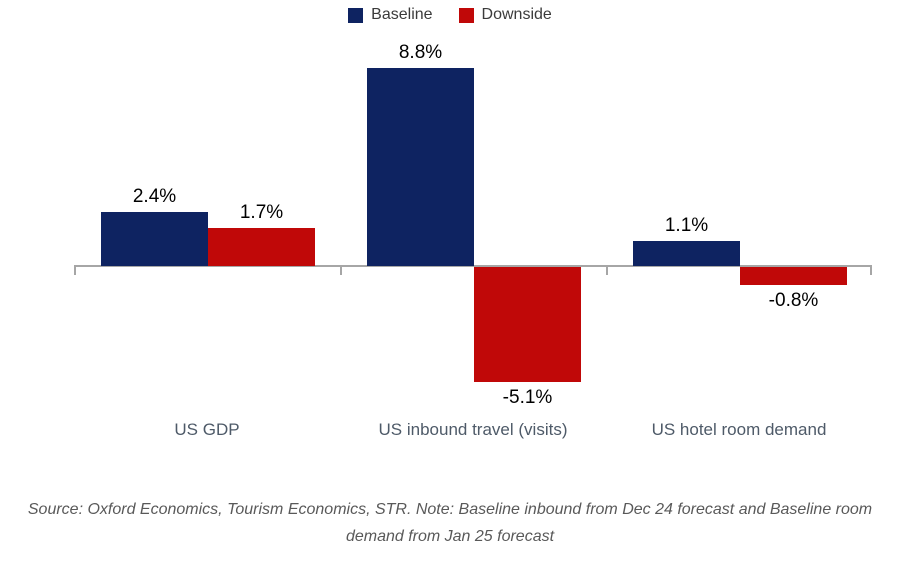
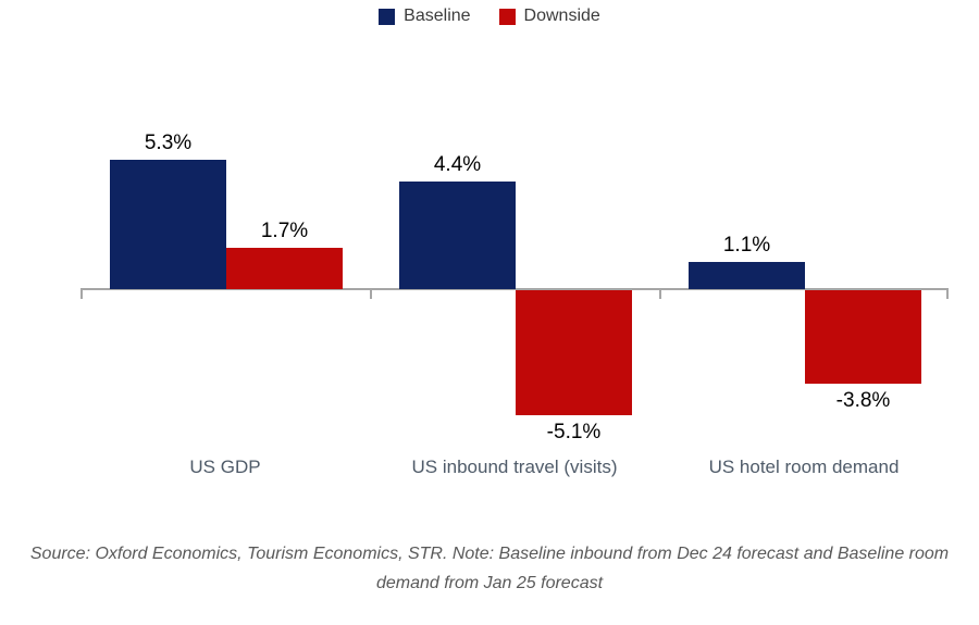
Baseline/US GDP: 2.4% -> 5.3%
Baseline/US inbound travel (visits): 8.8% -> 4.4%
Downside/US hotel room demand: -0.8% -> -3.8%
